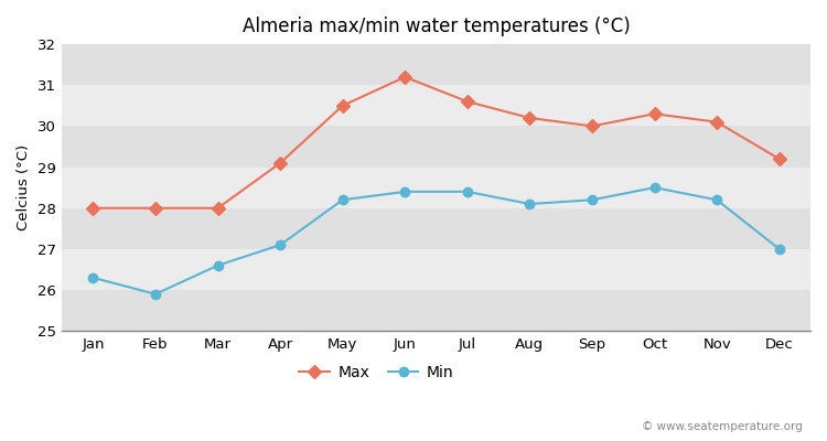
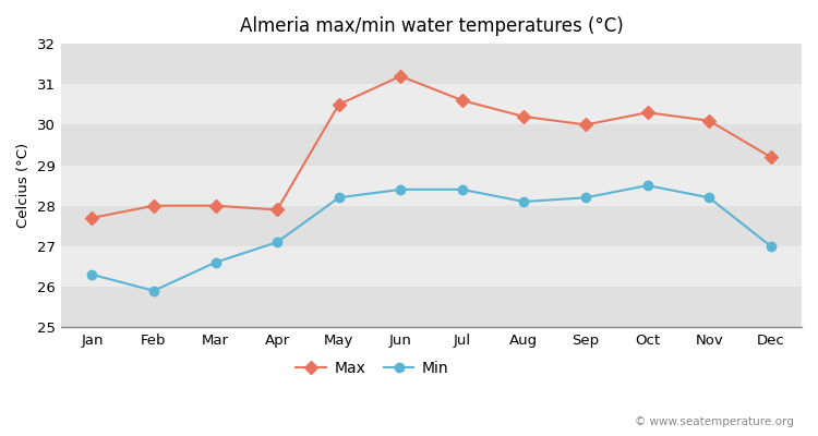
Max/Jan: 28.0 -> 27.7
Max/Apr: 29.1 -> 27.9
